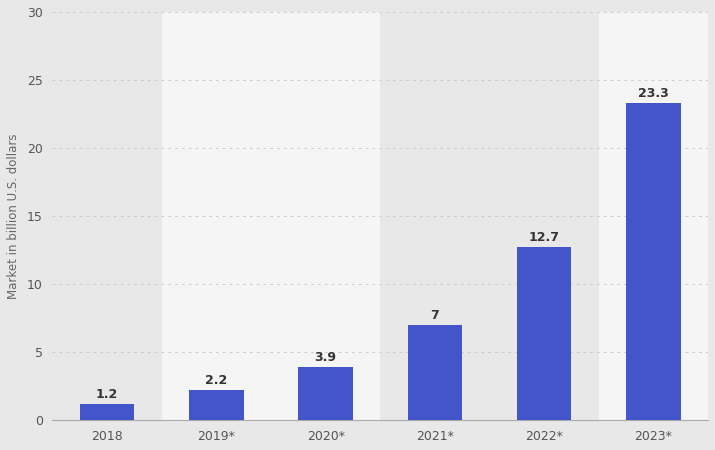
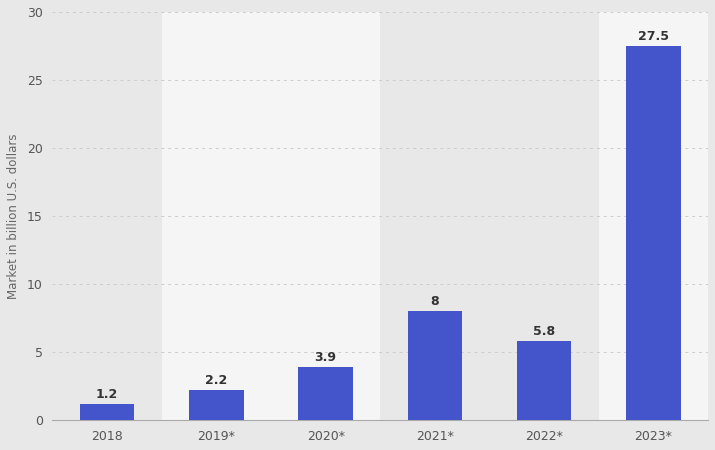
2021*: 7 -> 8
2022*: 12.7 -> 5.8
2023*: 23.3 -> 27.5
